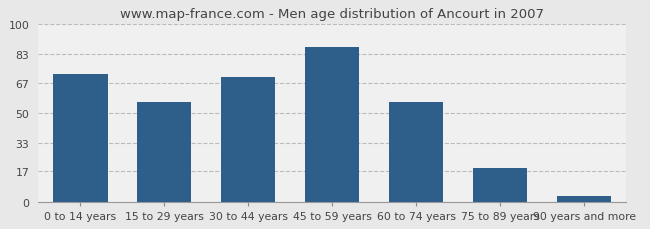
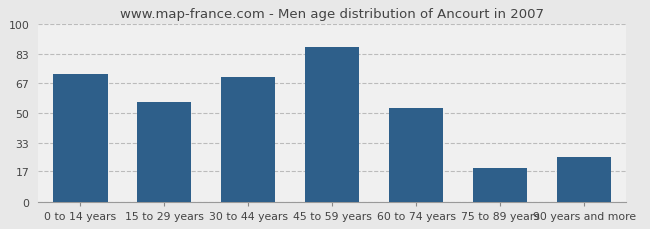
60 to 74 years: 56 -> 53
90 years and more: 3 -> 25
